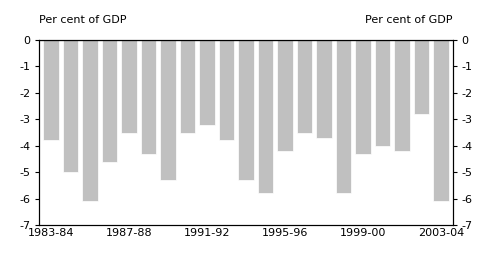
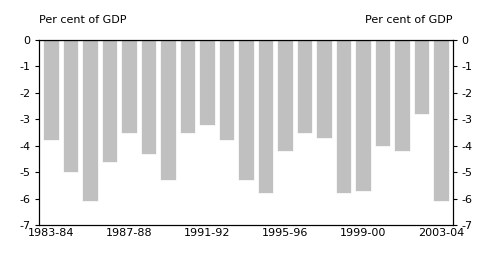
1999-00: -4.3 -> -5.7
